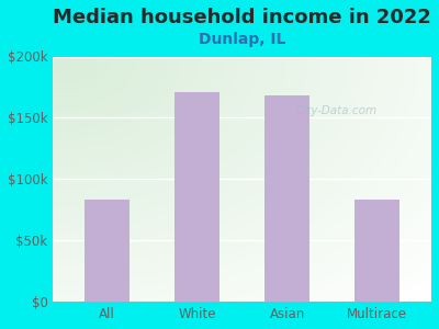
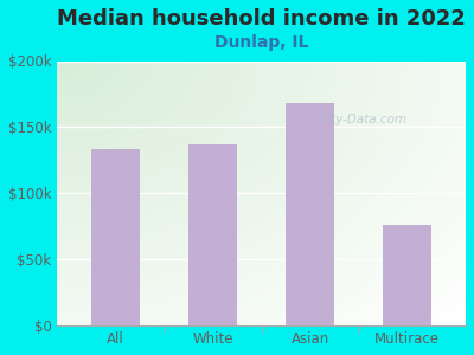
All: $83k -> $133k
White: $171k -> $137k
Multirace: $83k -> $76k
